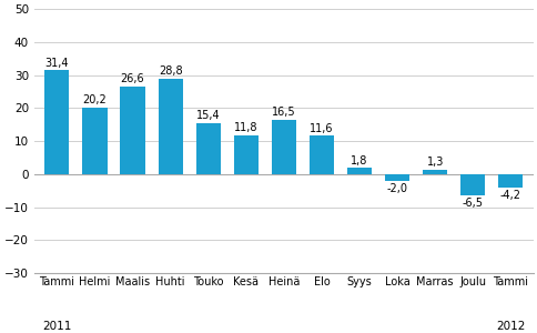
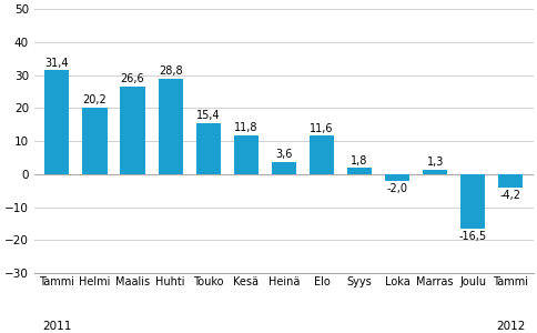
Heinä: 16,5 -> 3,6
Joulu: -6,5 -> -16,5
